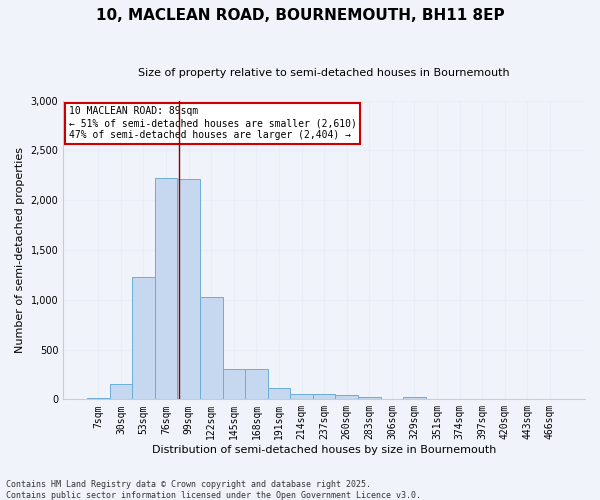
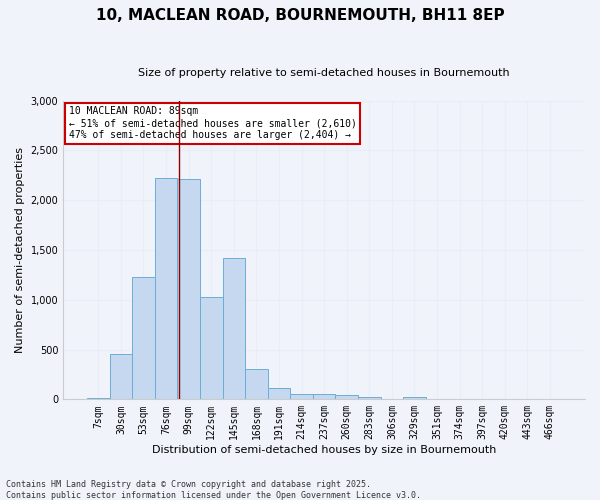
30sqm: 150 -> 460
145sqm: 300 -> 1,420
